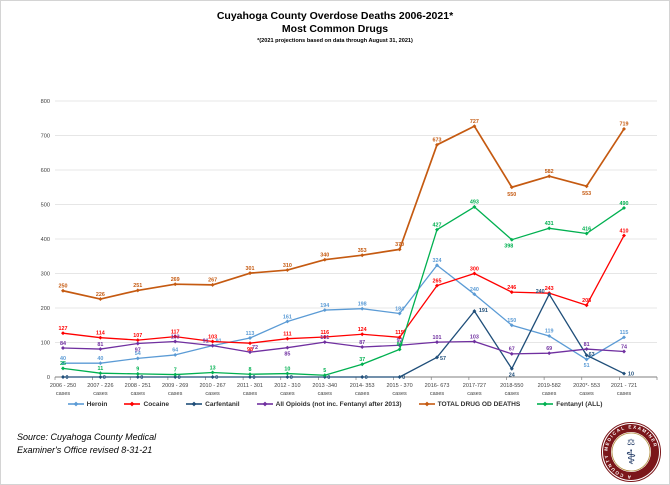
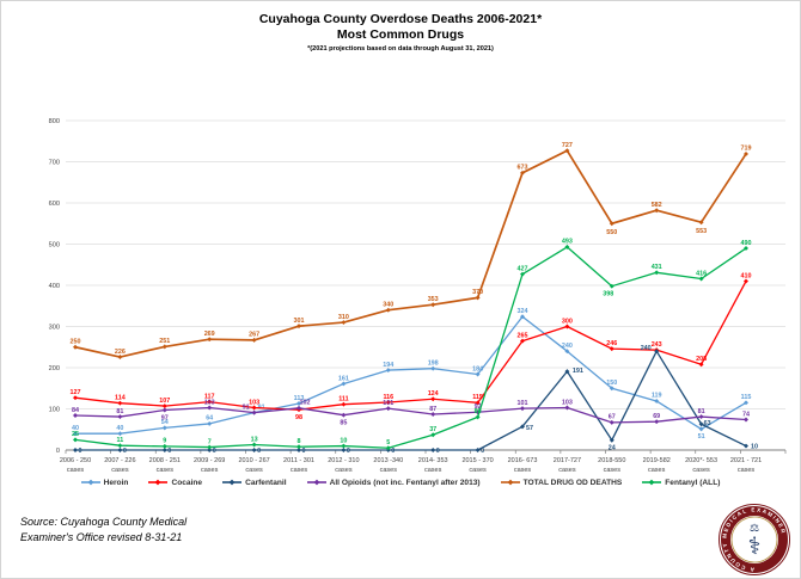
All Opioids (not inc. Fentanyl after 2013)/2011 - 301: 72 -> 102
